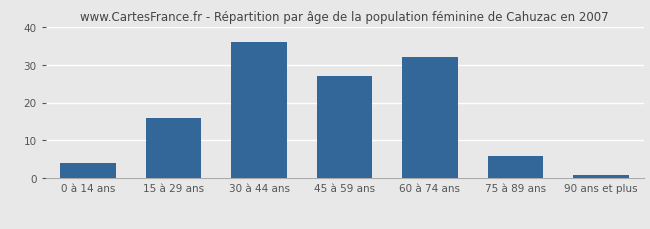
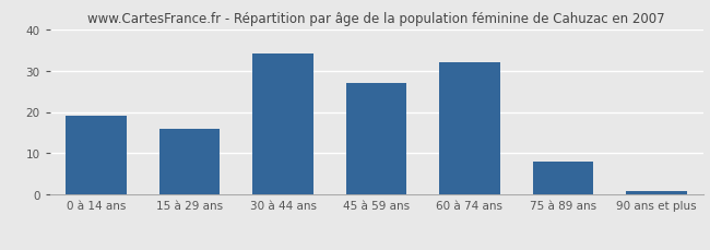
0 à 14 ans: 4 -> 19
30 à 44 ans: 36 -> 34
75 à 89 ans: 6 -> 8
